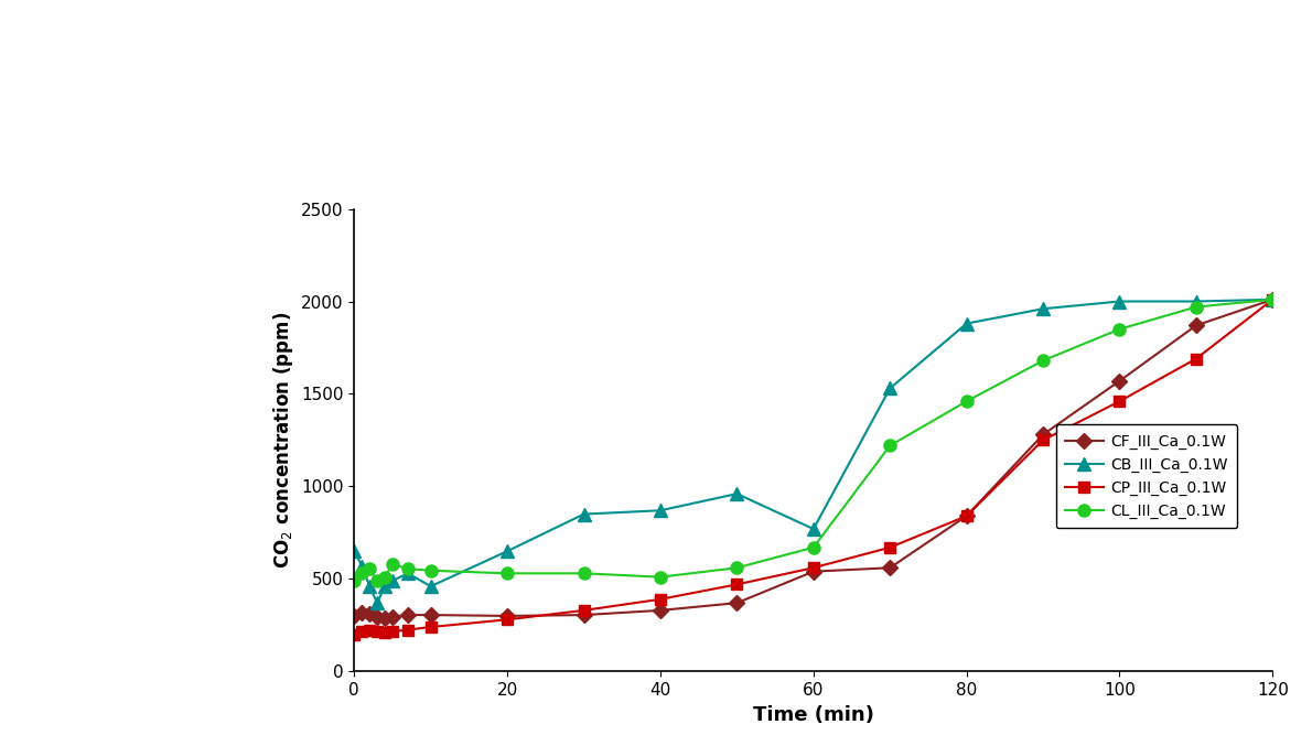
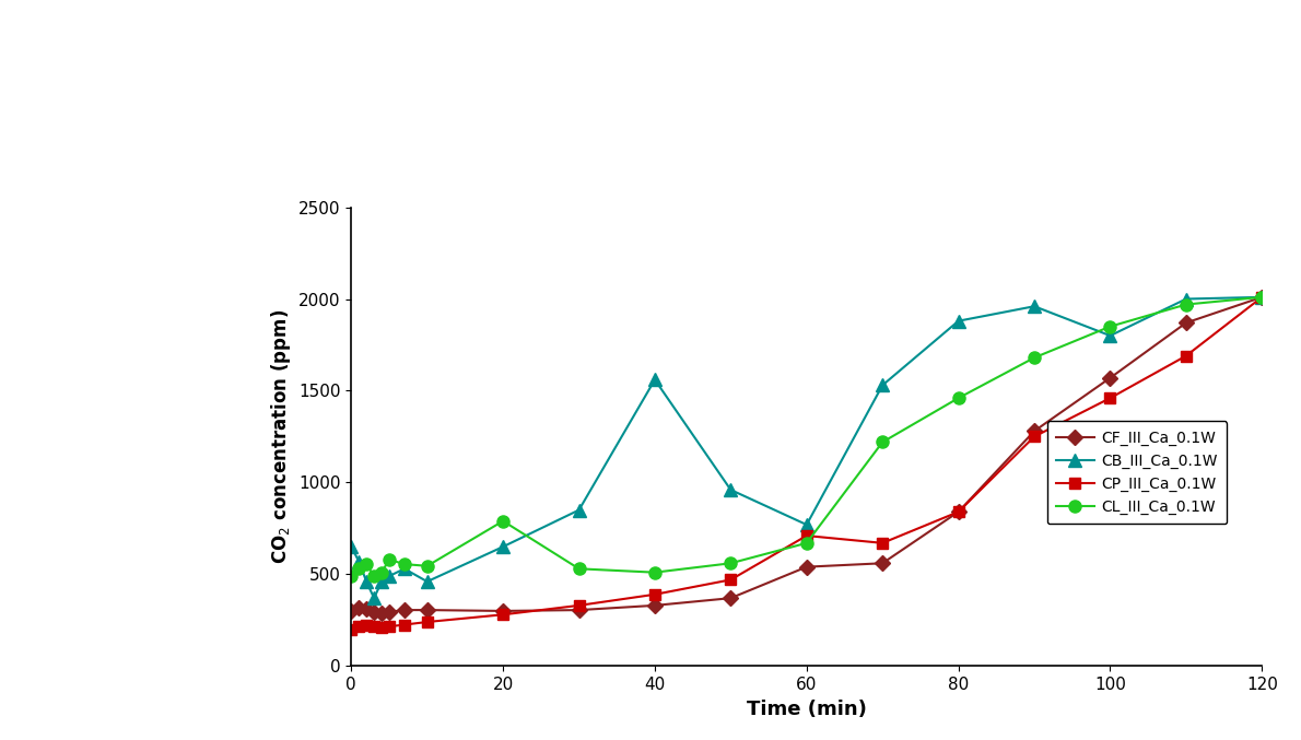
CL_III_Ca_0.1W/20: 530 -> 790
CB_III_Ca_0.1W/40: 870 -> 1560
CP_III_Ca_0.1W/60: 560 -> 710
CB_III_Ca_0.1W/100: 2000 -> 1800
